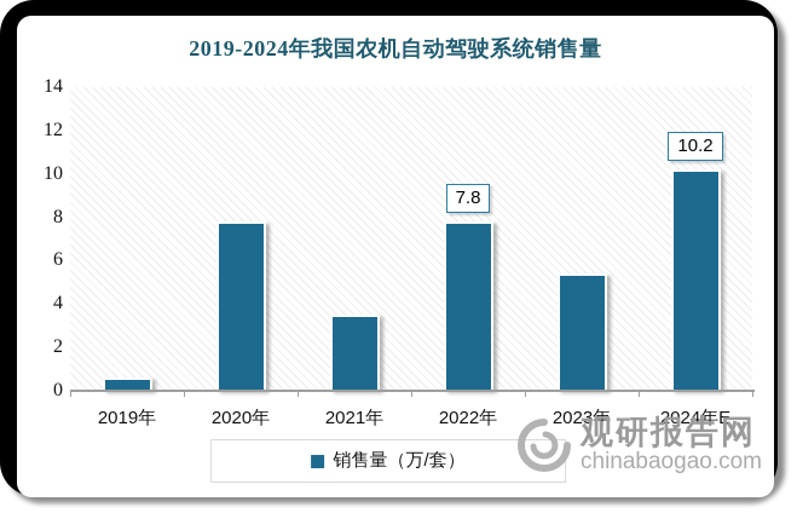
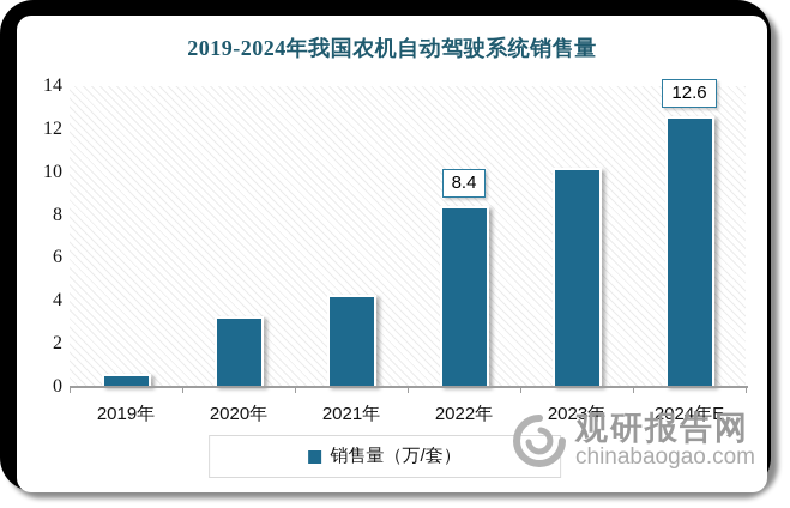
2020年: 7.8 -> 3.3
2021年: 3.5 -> 4.3
2022年: 7.8 -> 8.4
2023年: 5.4 -> 10.2
2024年E: 10.2 -> 12.6
